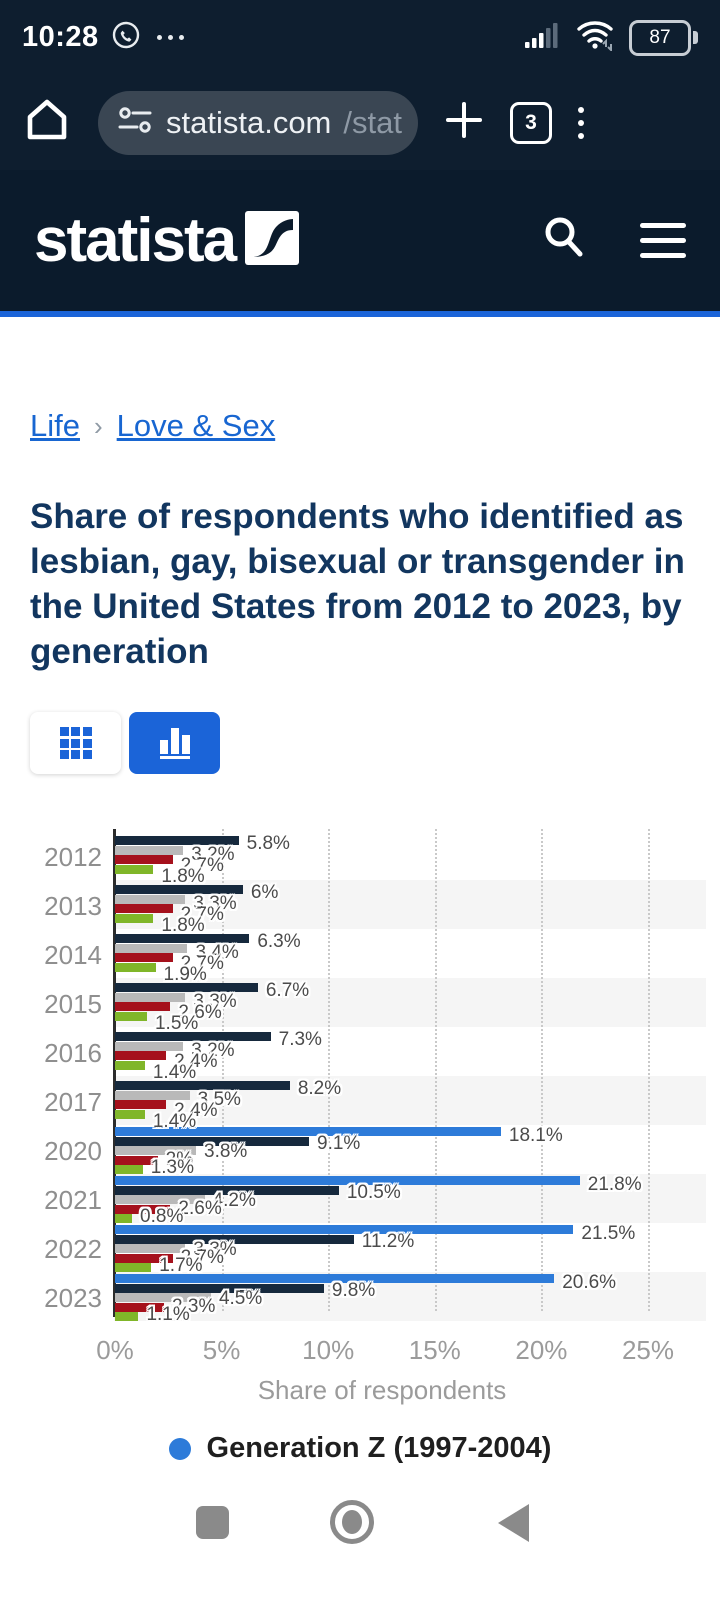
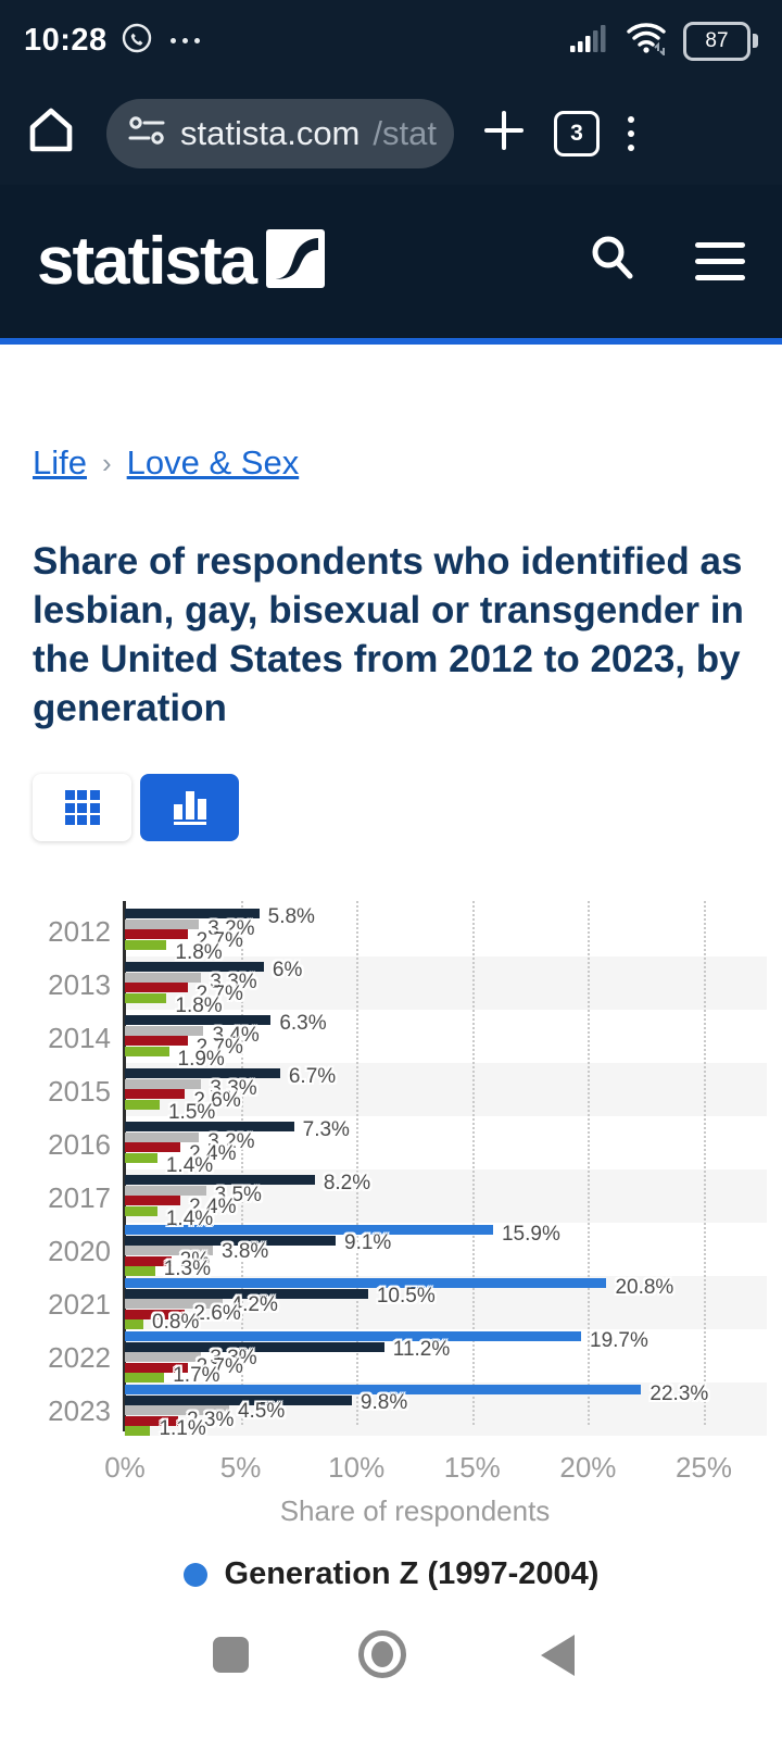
Generation Z (1997-2004)/2020: 18.1% -> 15.9%
Generation Z (1997-2004)/2021: 21.8% -> 20.8%
Generation Z (1997-2004)/2022: 21.5% -> 19.7%
Generation Z (1997-2004)/2023: 20.6% -> 22.3%
